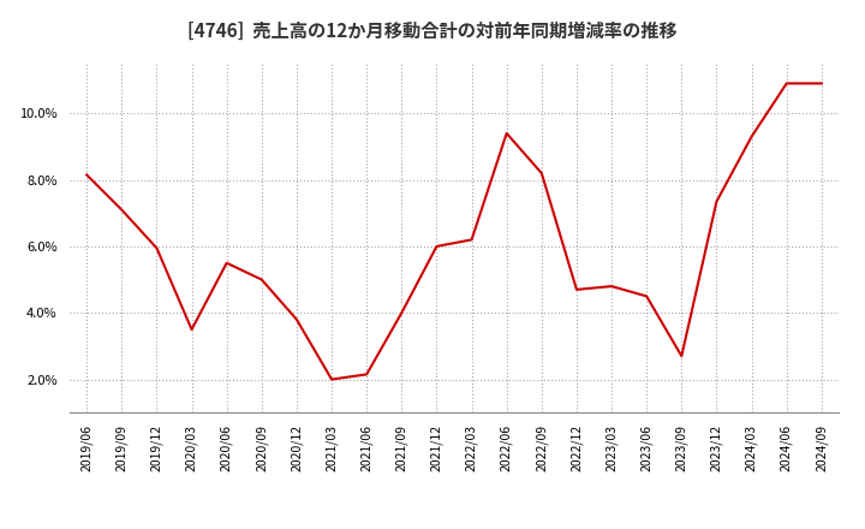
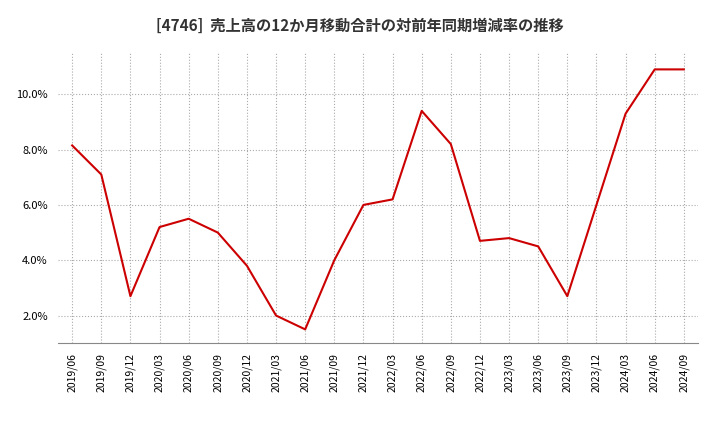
2019/12: 5.95% -> 2.70%
2020/03: 3.50% -> 5.20%
2021/06: 2.15% -> 1.50%
2023/12: 7.35% -> 6.00%
